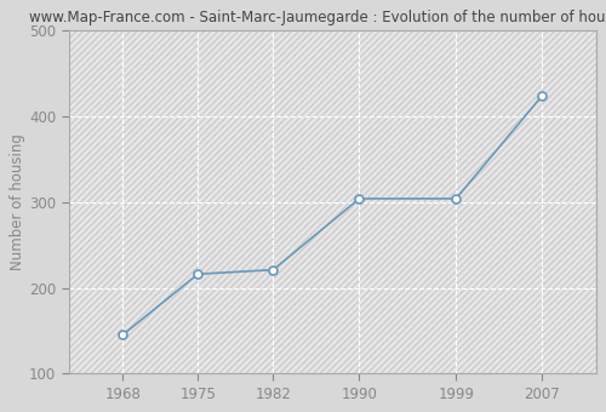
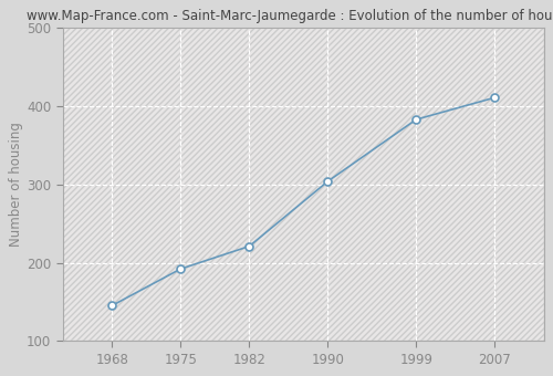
1975: 216 -> 192
1999: 304 -> 383
2007: 424 -> 411
